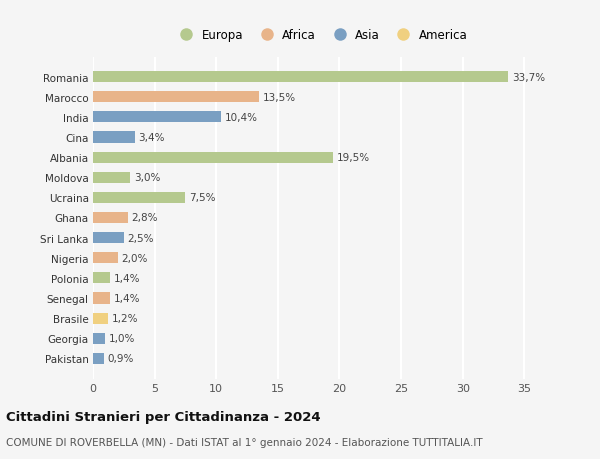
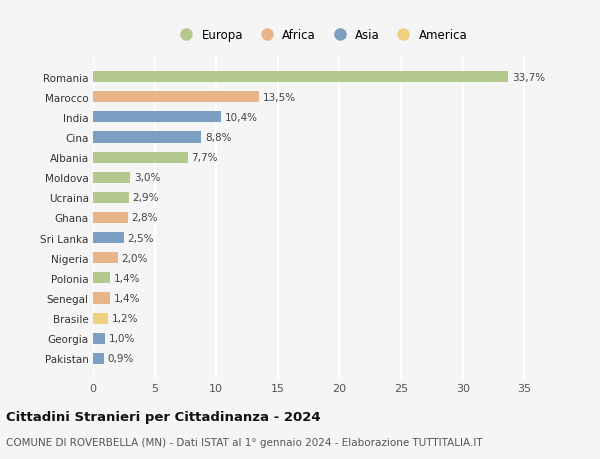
Cina: 3,4% -> 8,8%
Albania: 19,5% -> 7,7%
Ucraina: 7,5% -> 2,9%
